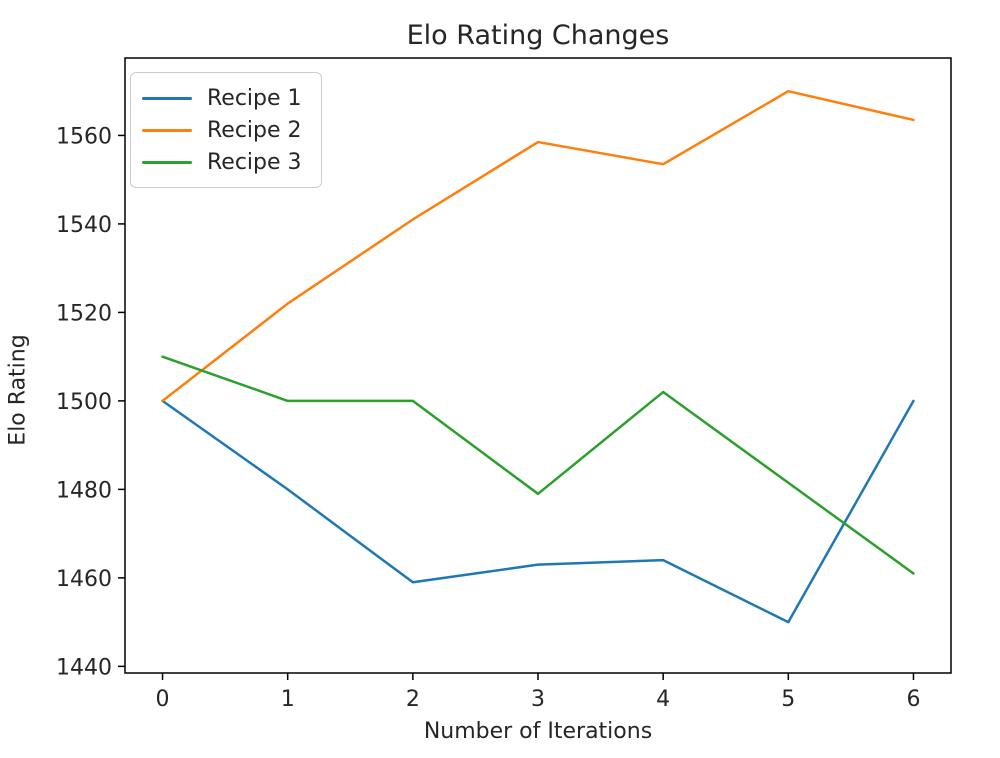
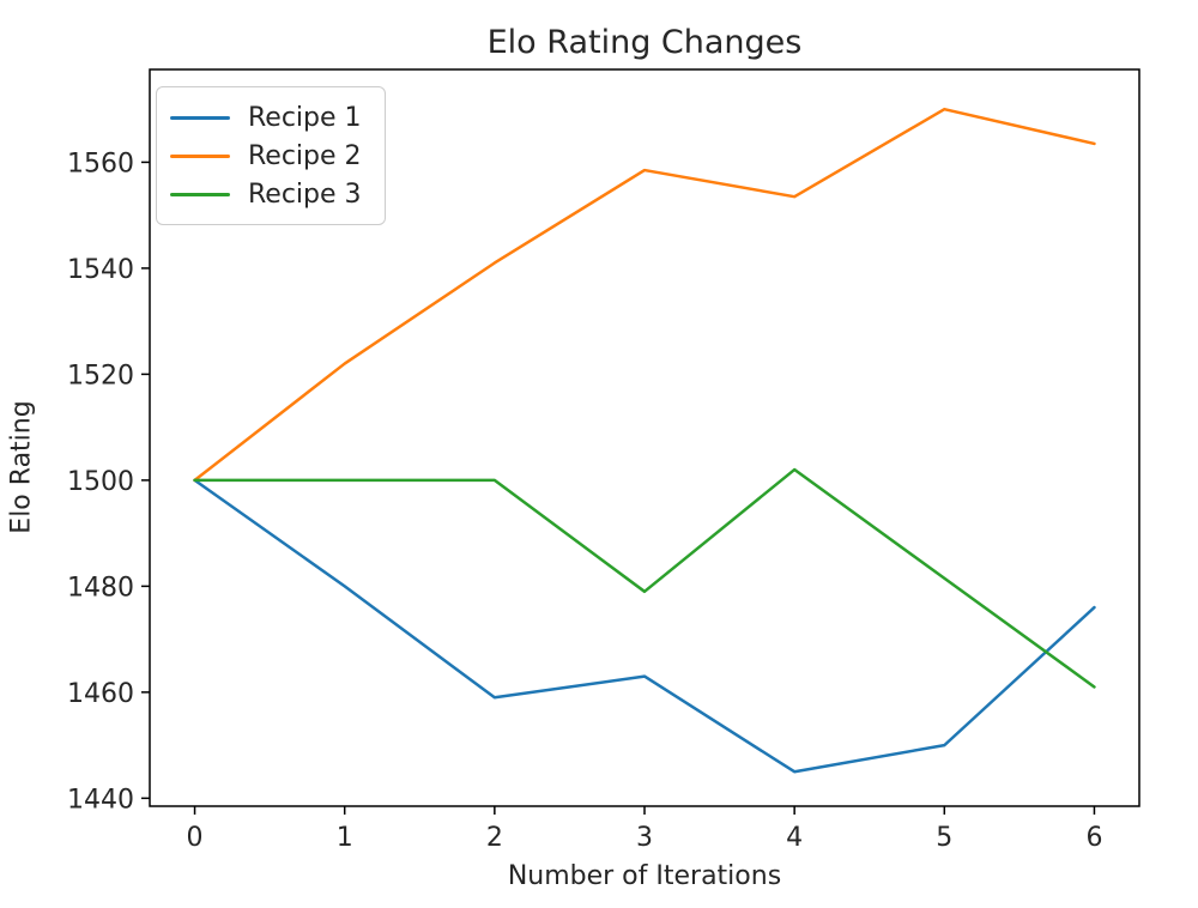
Recipe 3/0: 1510 -> 1500
Recipe 1/4: 1464 -> 1445
Recipe 1/6: 1500 -> 1476
